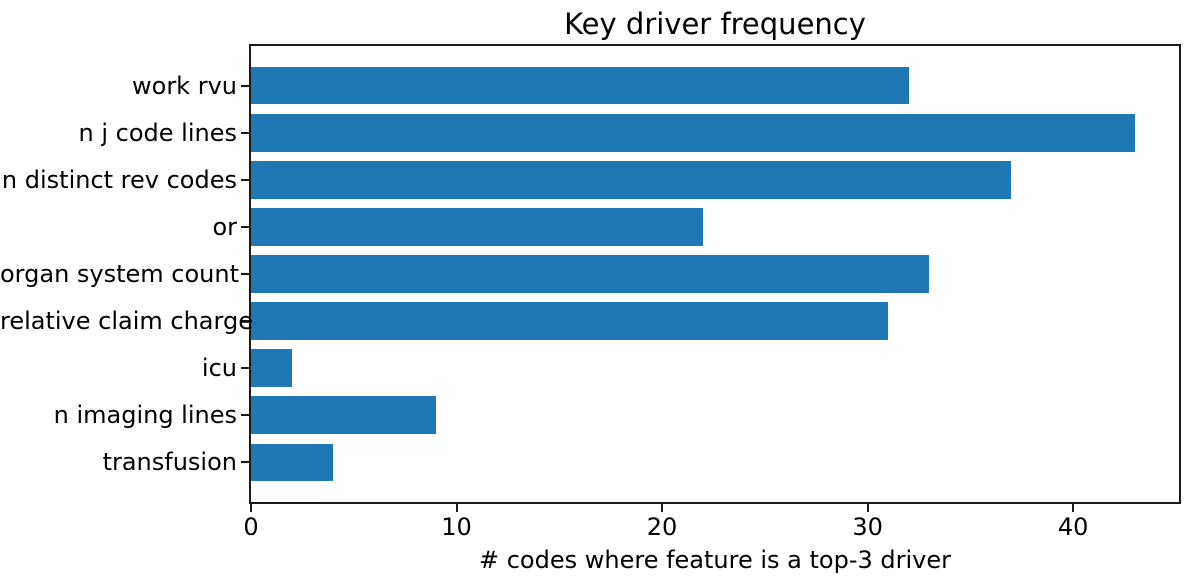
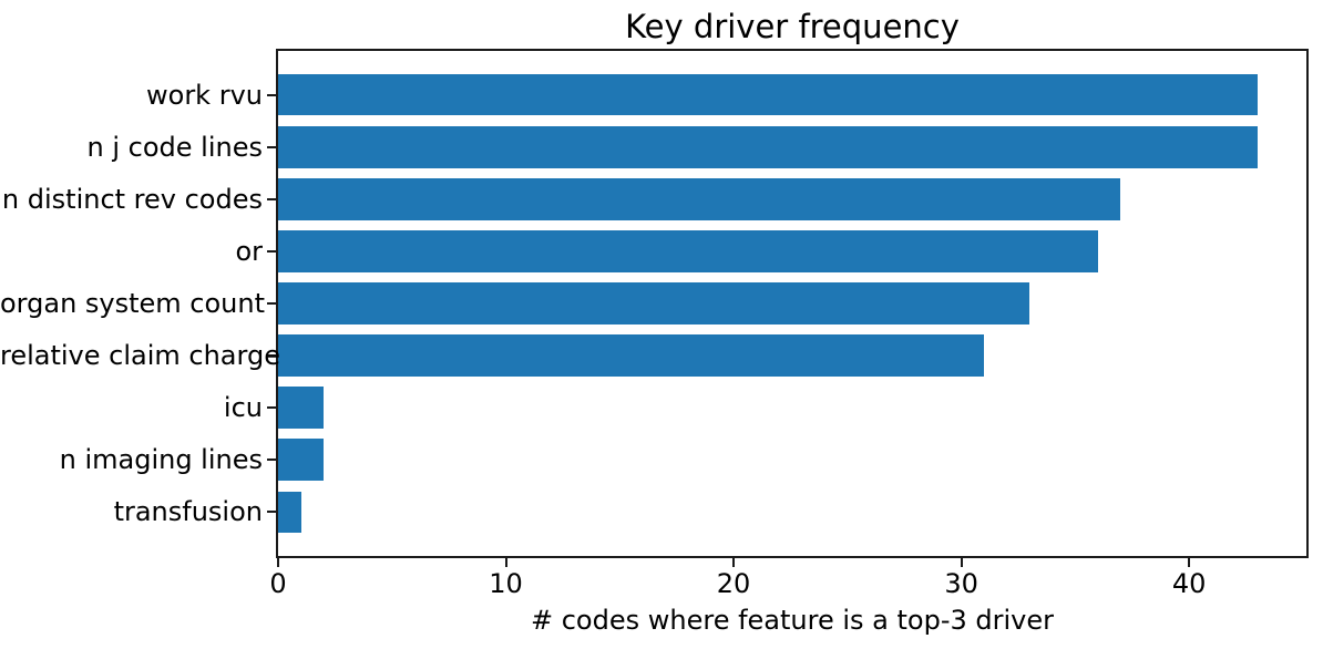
work rvu: 32 -> 43
or: 22 -> 36
n imaging lines: 9 -> 2
transfusion: 4 -> 1
